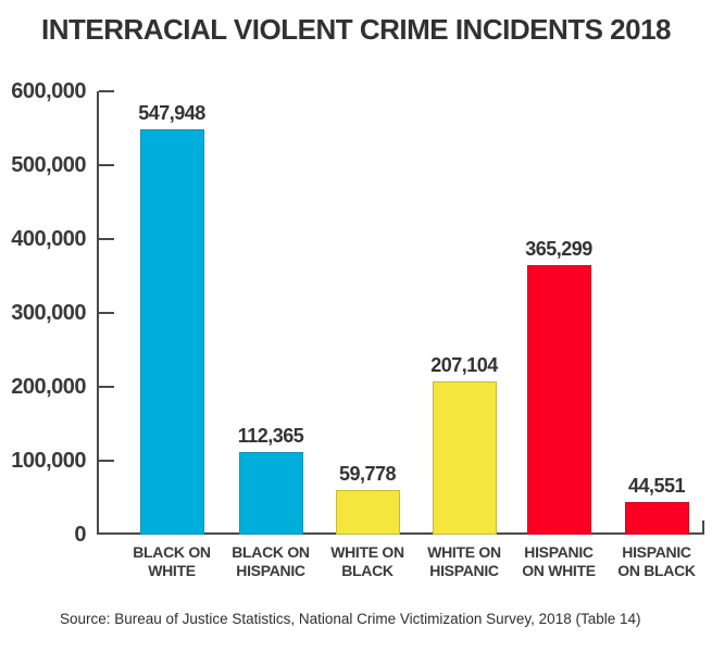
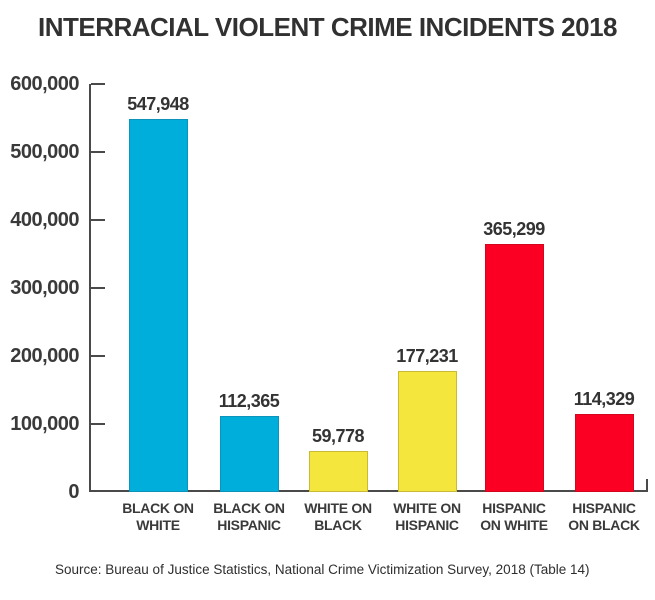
WHITE ON HISPANIC: 207,104 -> 177,231
HISPANIC ON BLACK: 44,551 -> 114,329
